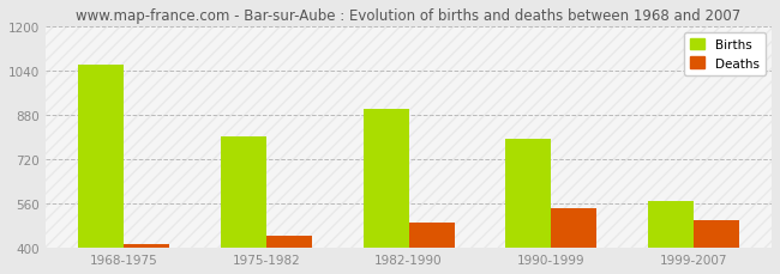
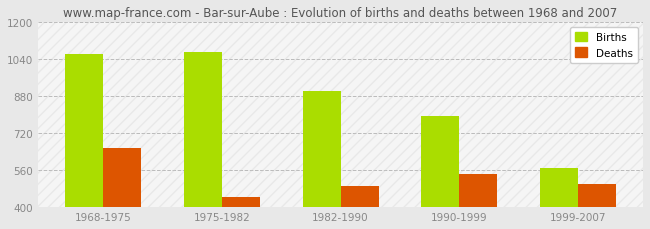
Deaths/1968-1975: 415 -> 655
Births/1975-1982: 800 -> 1070
